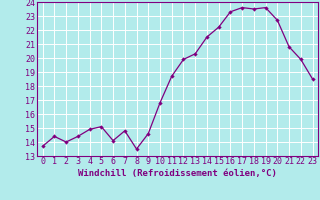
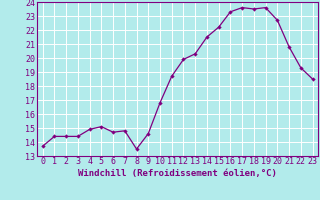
2: 14.0 -> 14.4
6: 14.1 -> 14.7
22: 19.9 -> 19.3
